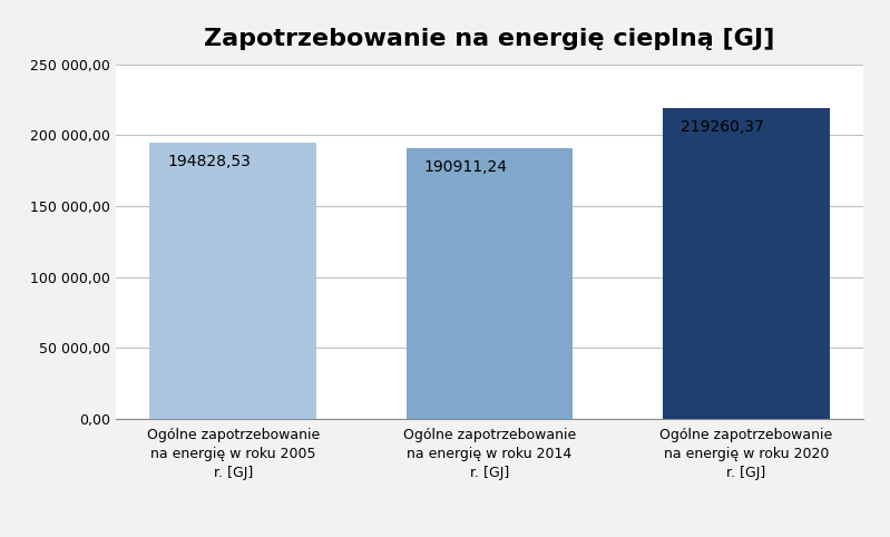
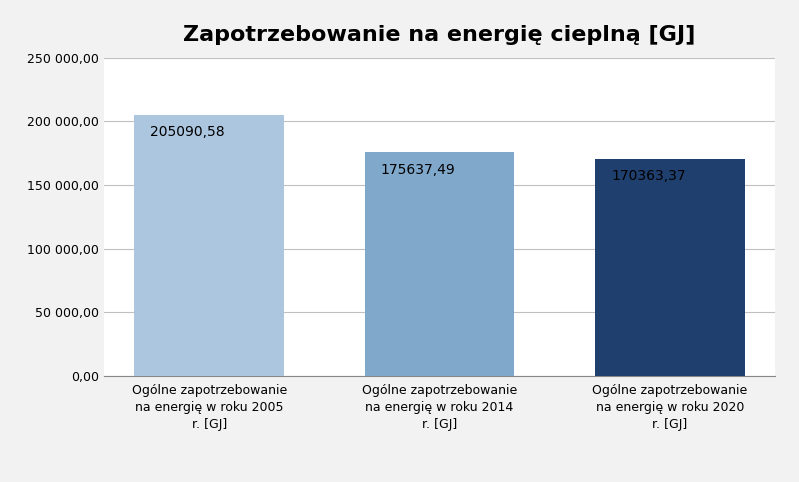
Ogólne zapotrzebowanie na energię w roku 2005 r. [GJ]: 194828,53 -> 205090,58
Ogólne zapotrzebowanie na energię w roku 2014 r. [GJ]: 190911,24 -> 175637,49
Ogólne zapotrzebowanie na energię w roku 2020 r. [GJ]: 219260,37 -> 170363,37
